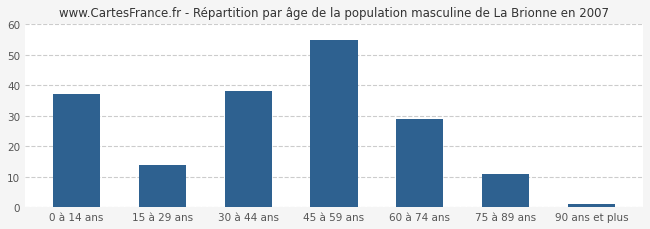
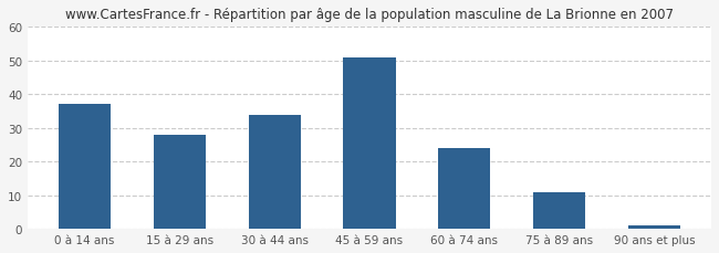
15 à 29 ans: 14 -> 28
30 à 44 ans: 38 -> 34
45 à 59 ans: 55 -> 51
60 à 74 ans: 29 -> 24
